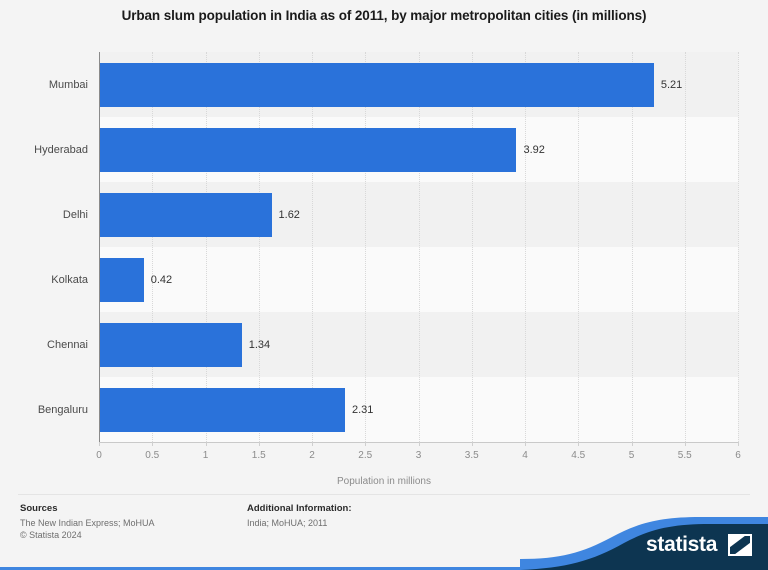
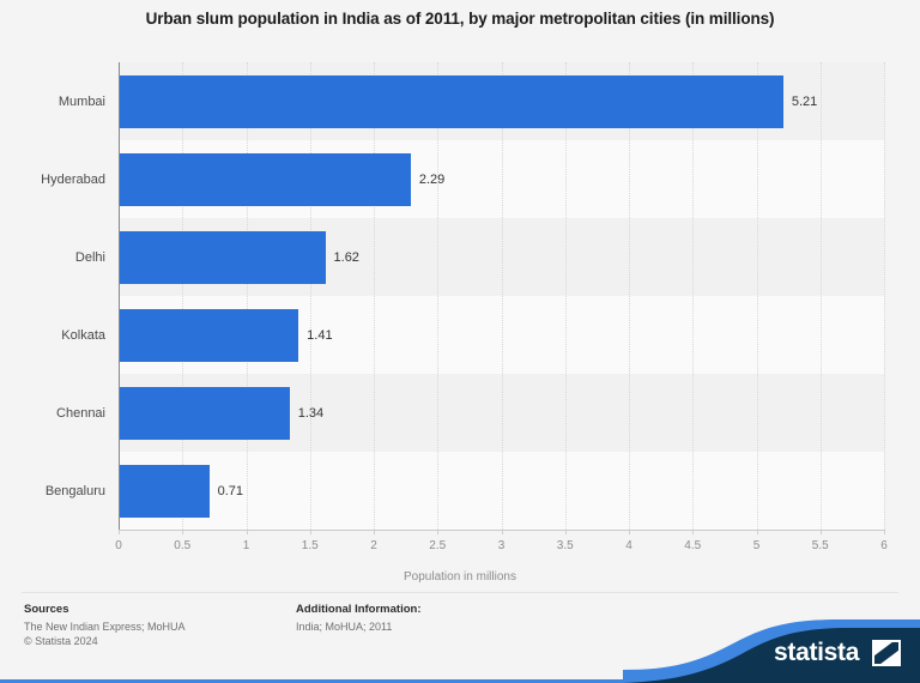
Hyderabad: 3.92 -> 2.29
Kolkata: 0.42 -> 1.41
Bengaluru: 2.31 -> 0.71
